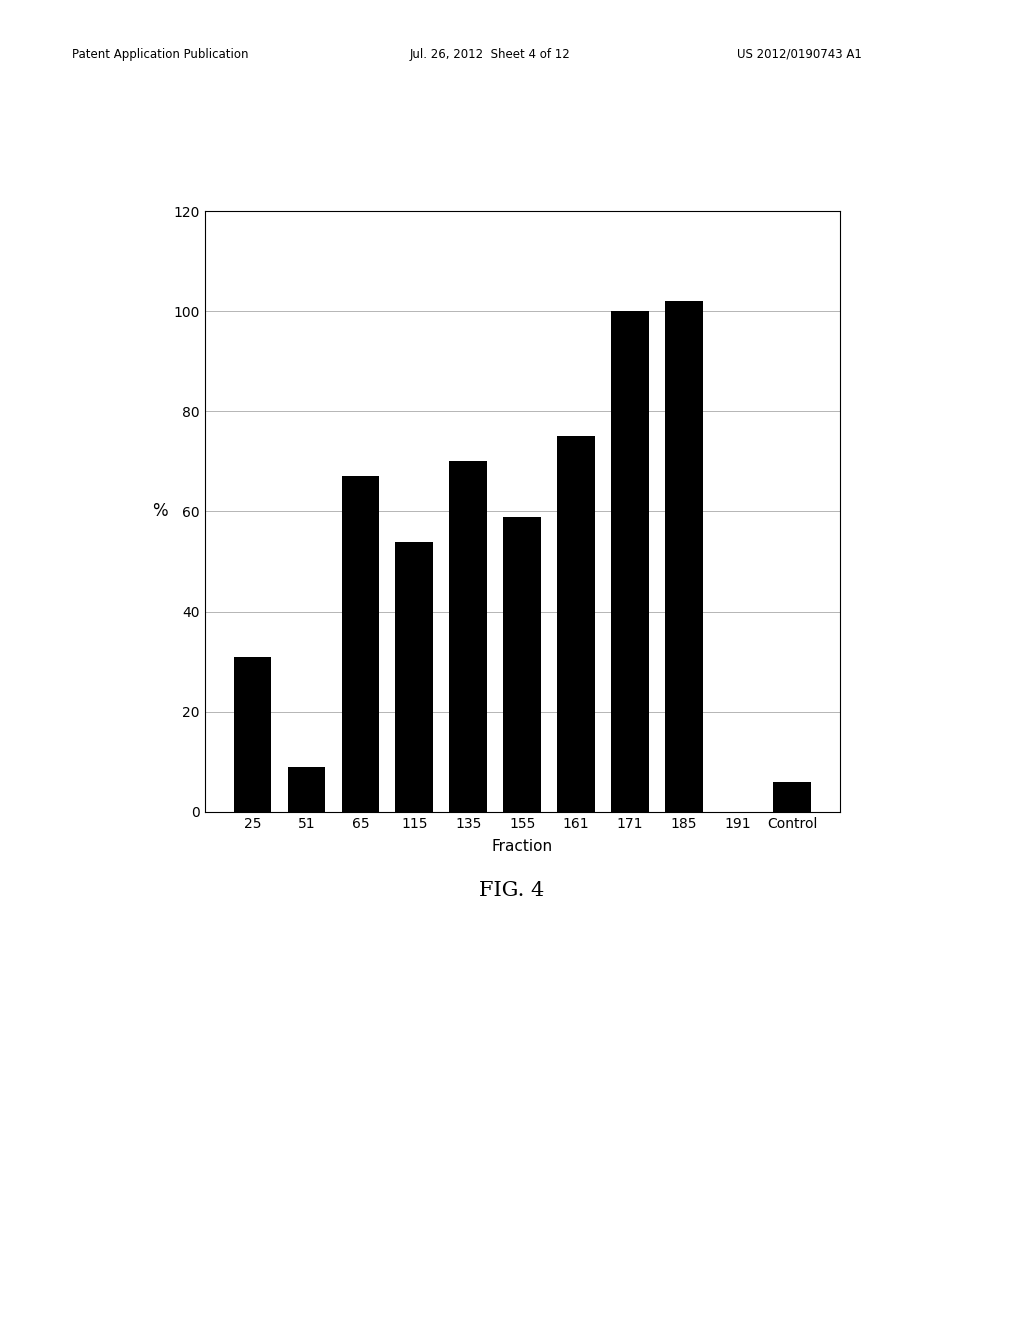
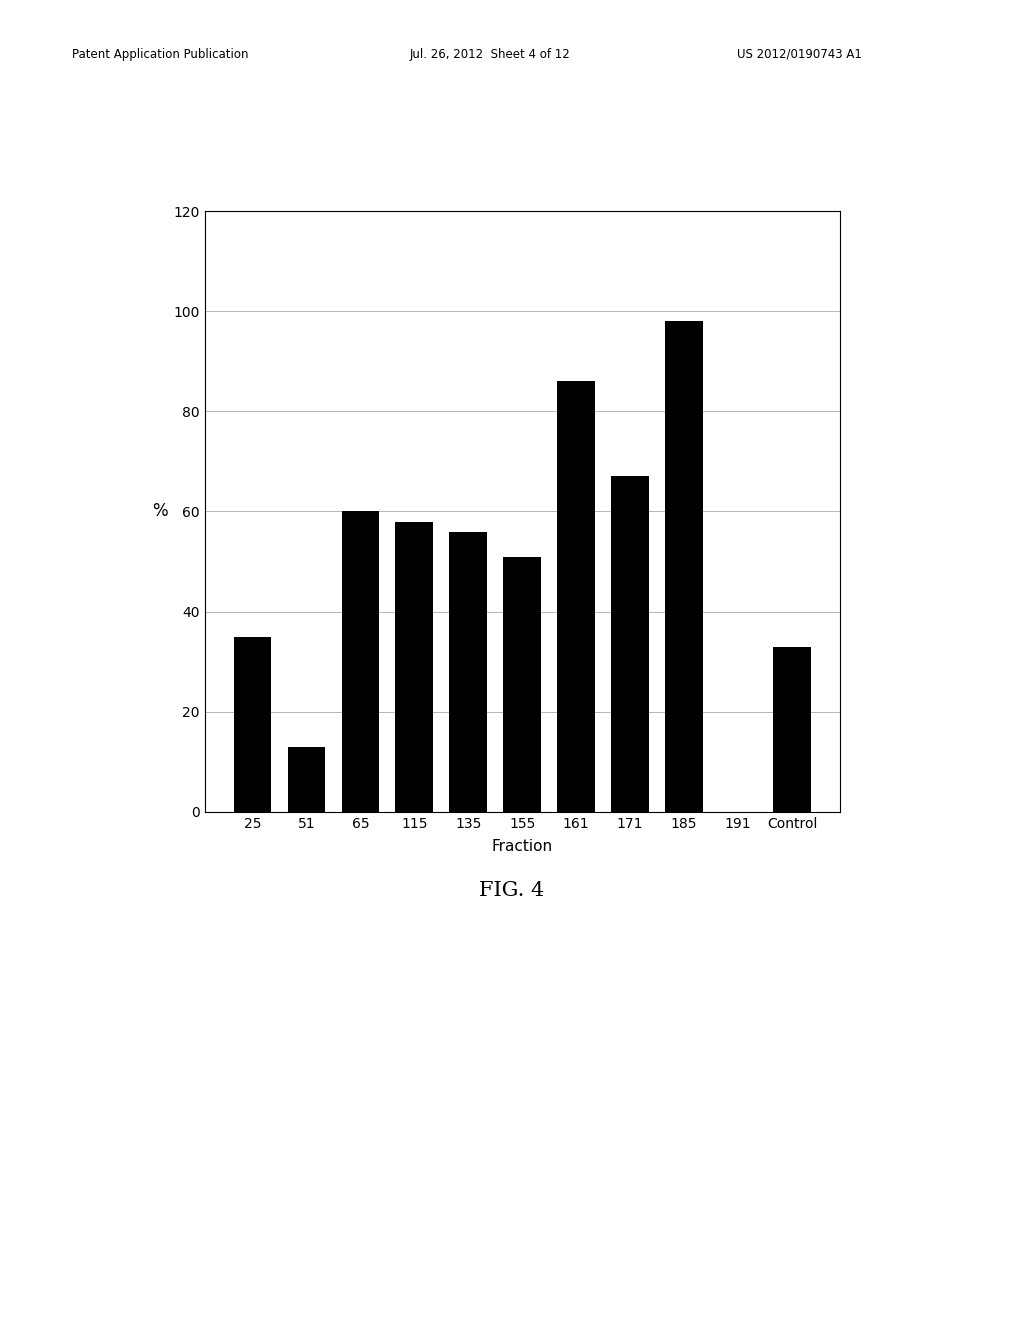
25: 31 -> 35
51: 9 -> 13
65: 67 -> 60
115: 54 -> 58
135: 70 -> 56
155: 59 -> 51
161: 75 -> 86
171: 100 -> 67
185: 102 -> 98
Control: 6 -> 33
